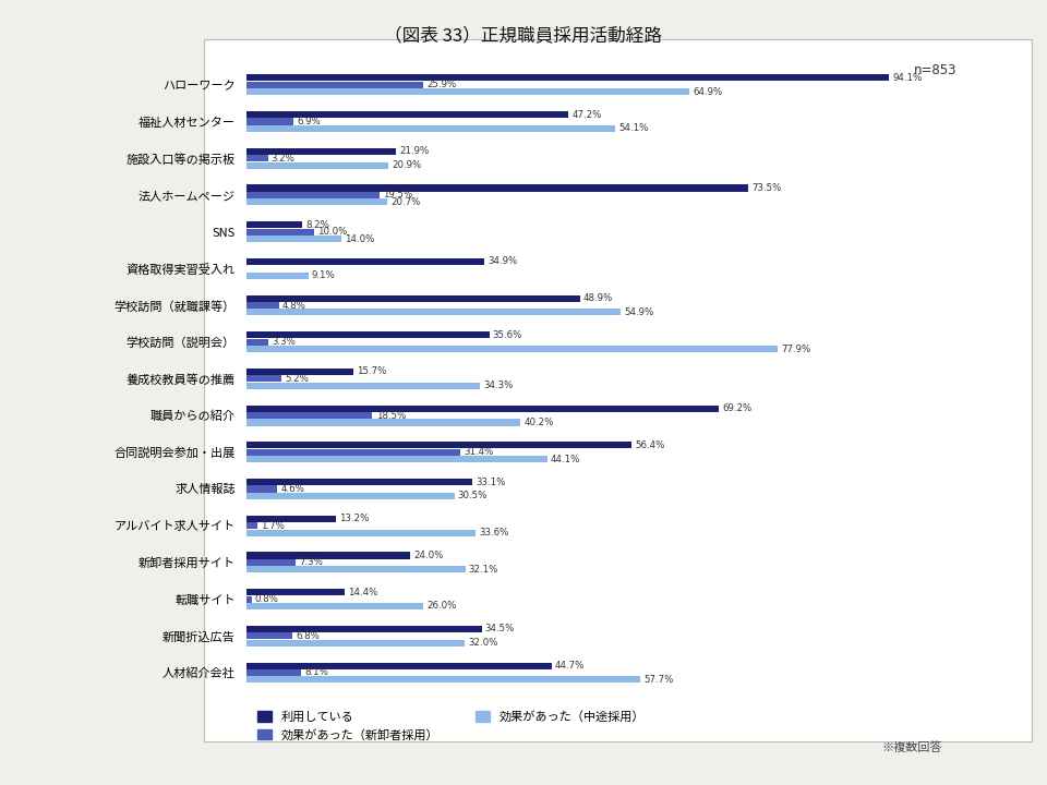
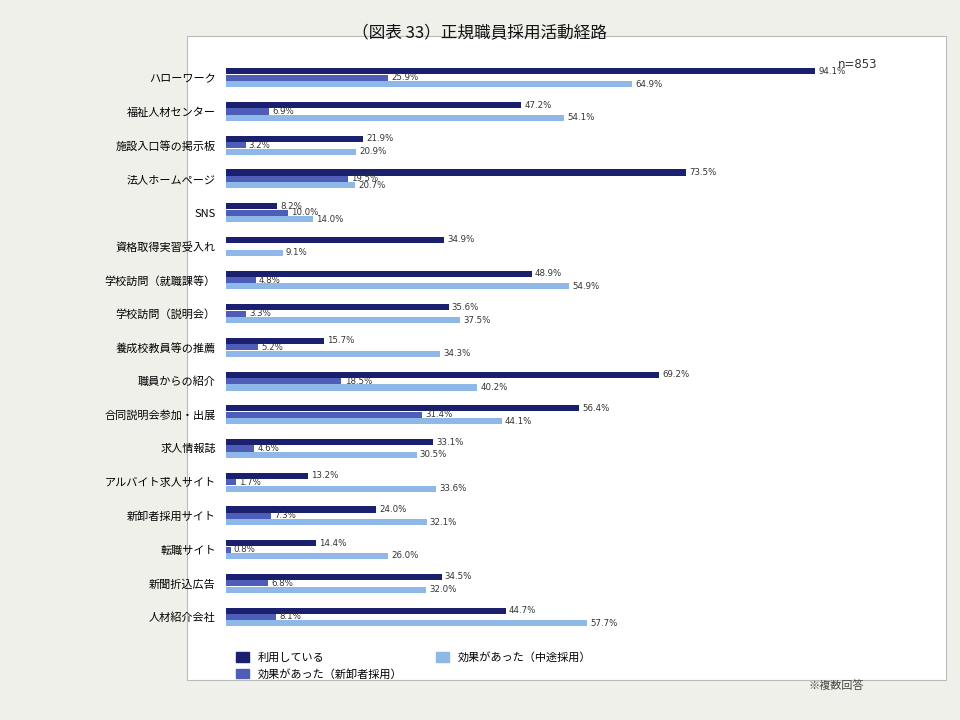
効果があった（中途採用）/学校訪問（説明会）: 77.9% -> 37.5%
